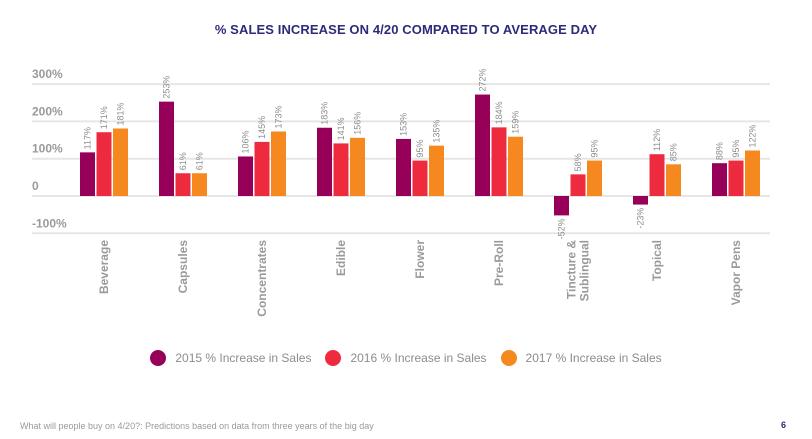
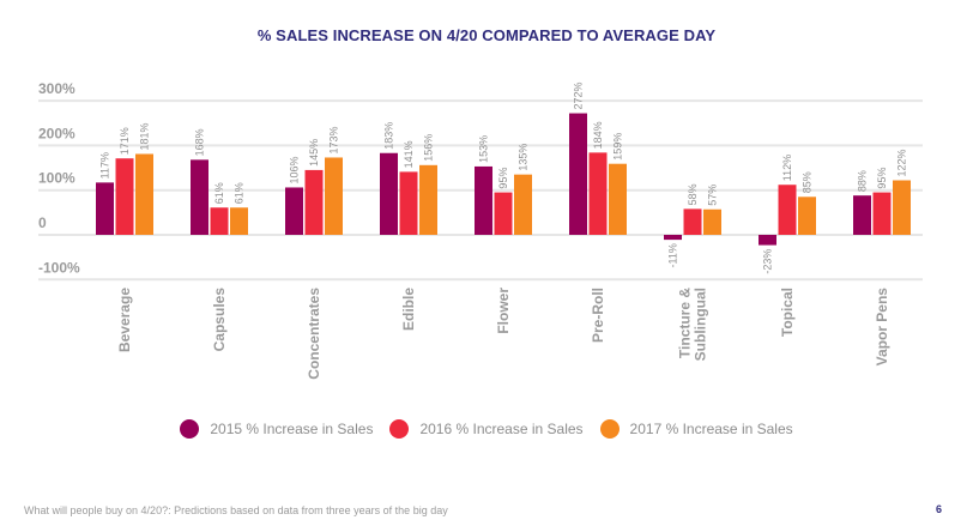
2015 % Increase in Sales/Capsules: 253% -> 168%
2015 % Increase in Sales/Tincture & Sublingual: -52% -> -11%
2017 % Increase in Sales/Tincture & Sublingual: 95% -> 57%
